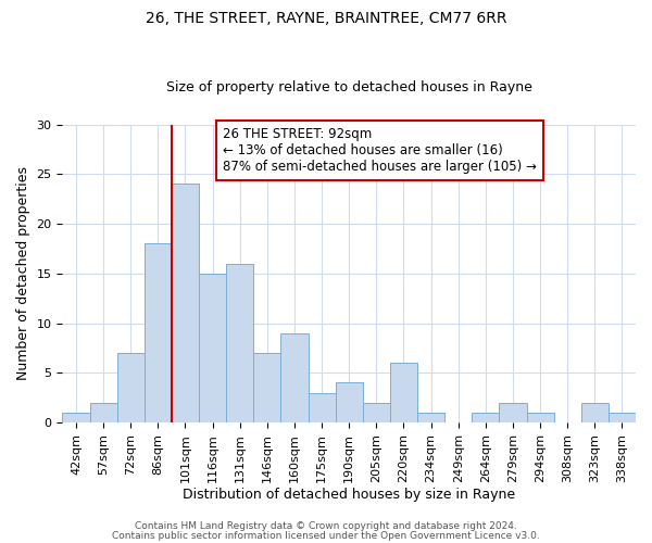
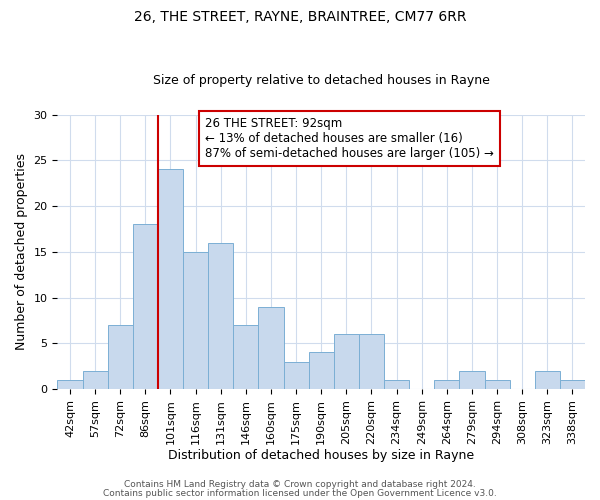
205sqm: 2 -> 6
